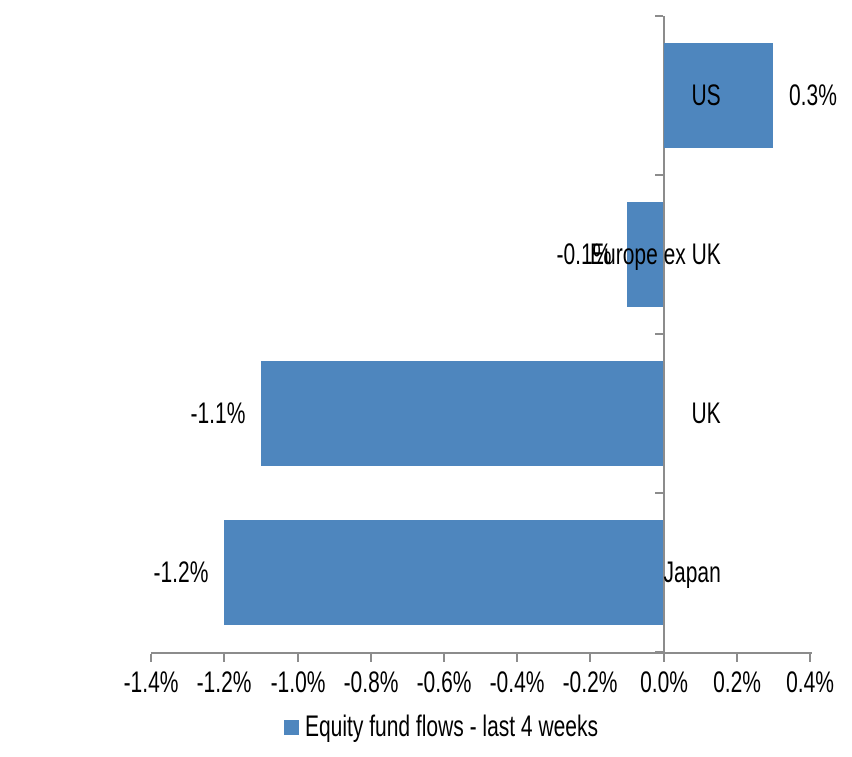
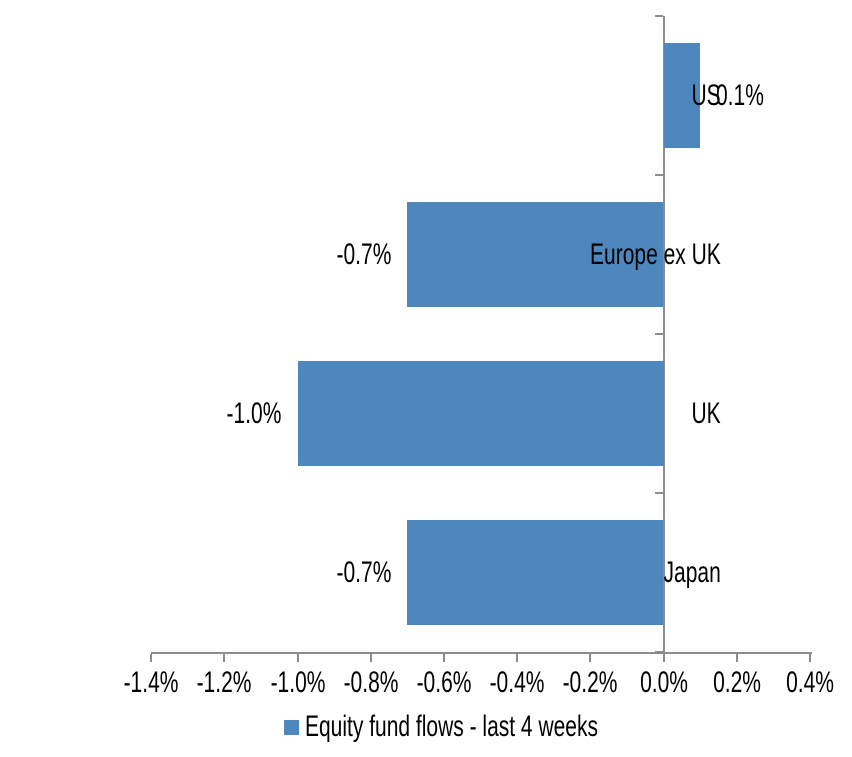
US: 0.3% -> 0.1%
Europe ex UK: -0.1% -> -0.7%
UK: -1.1% -> -1.0%
Japan: -1.2% -> -0.7%
